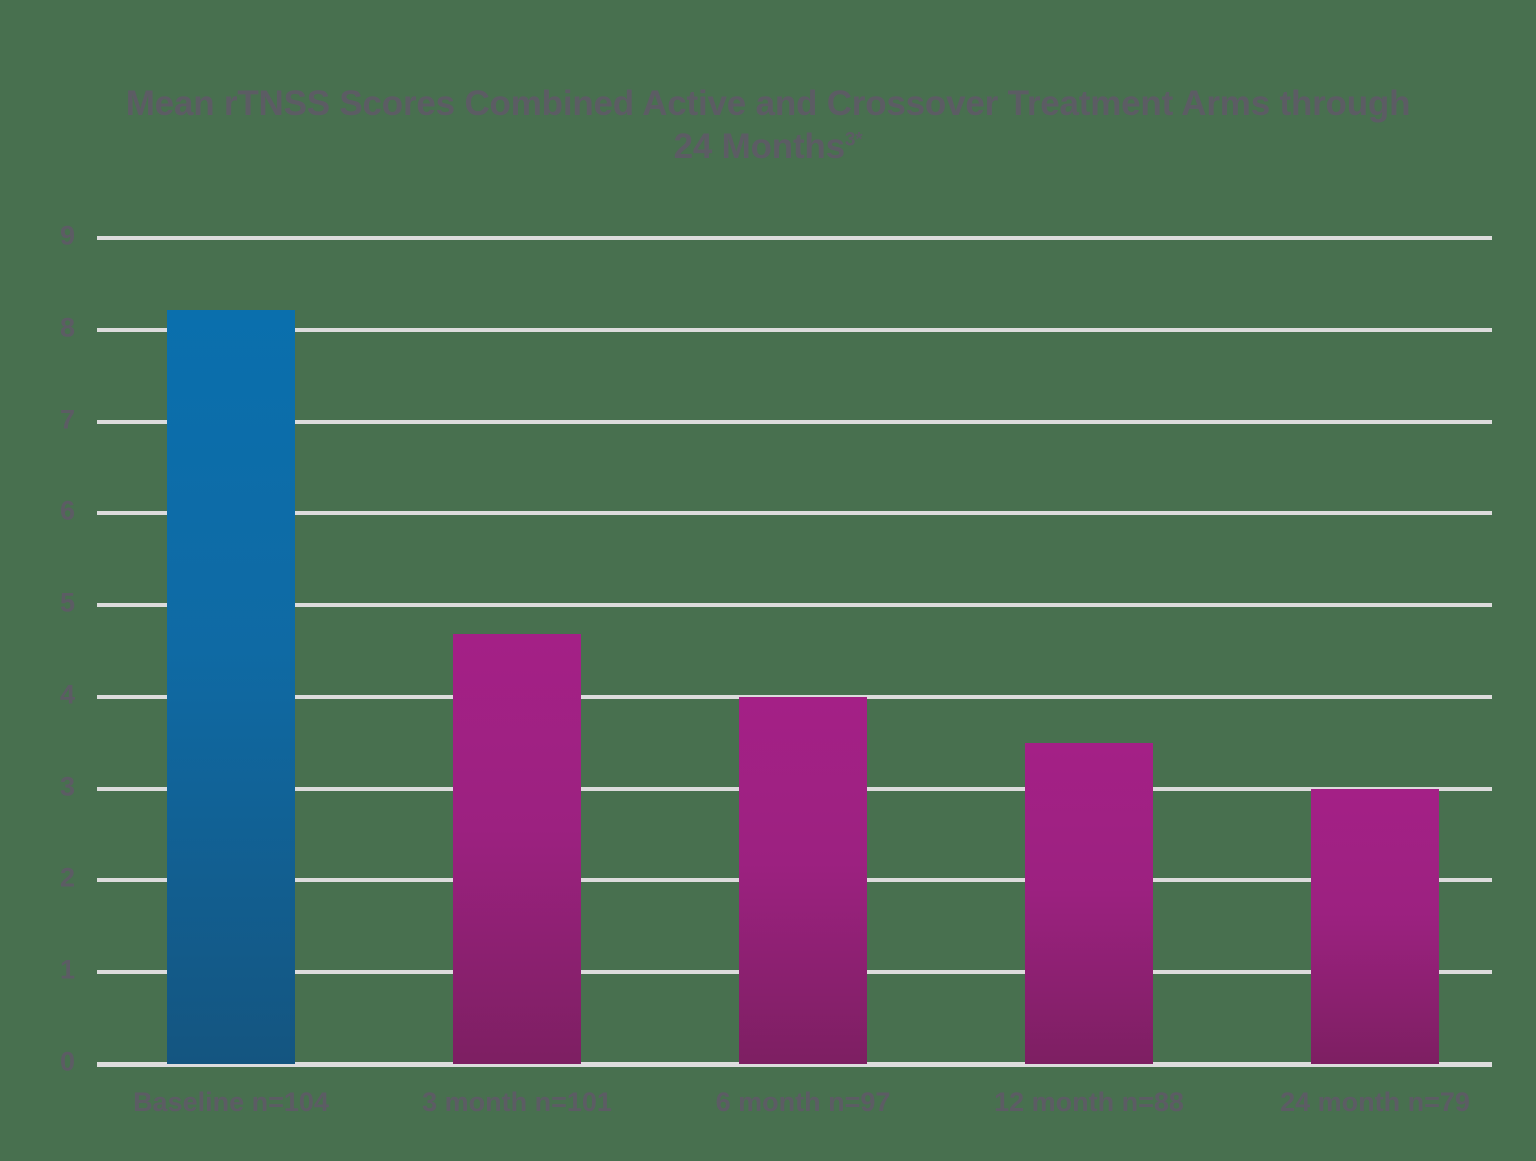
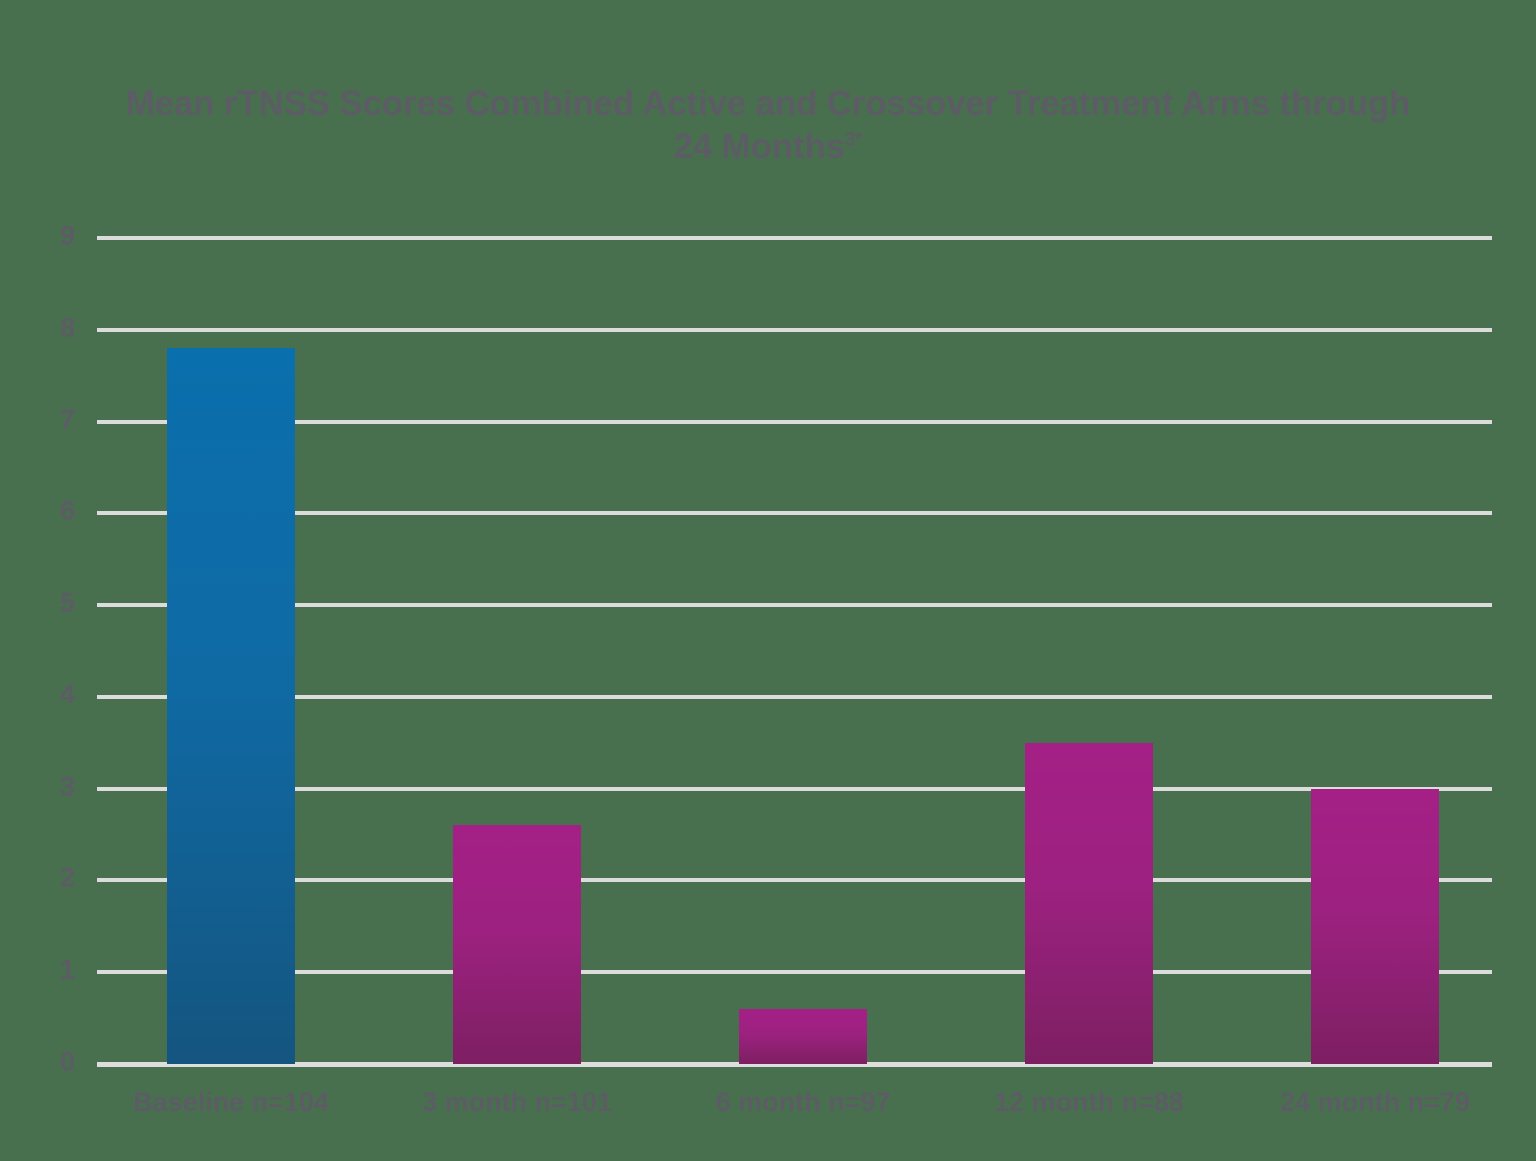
Baseline n=104: 8.2 -> 7.8
3 month n=101: 4.7 -> 2.6
6 month n=97: 4.0 -> 0.6
